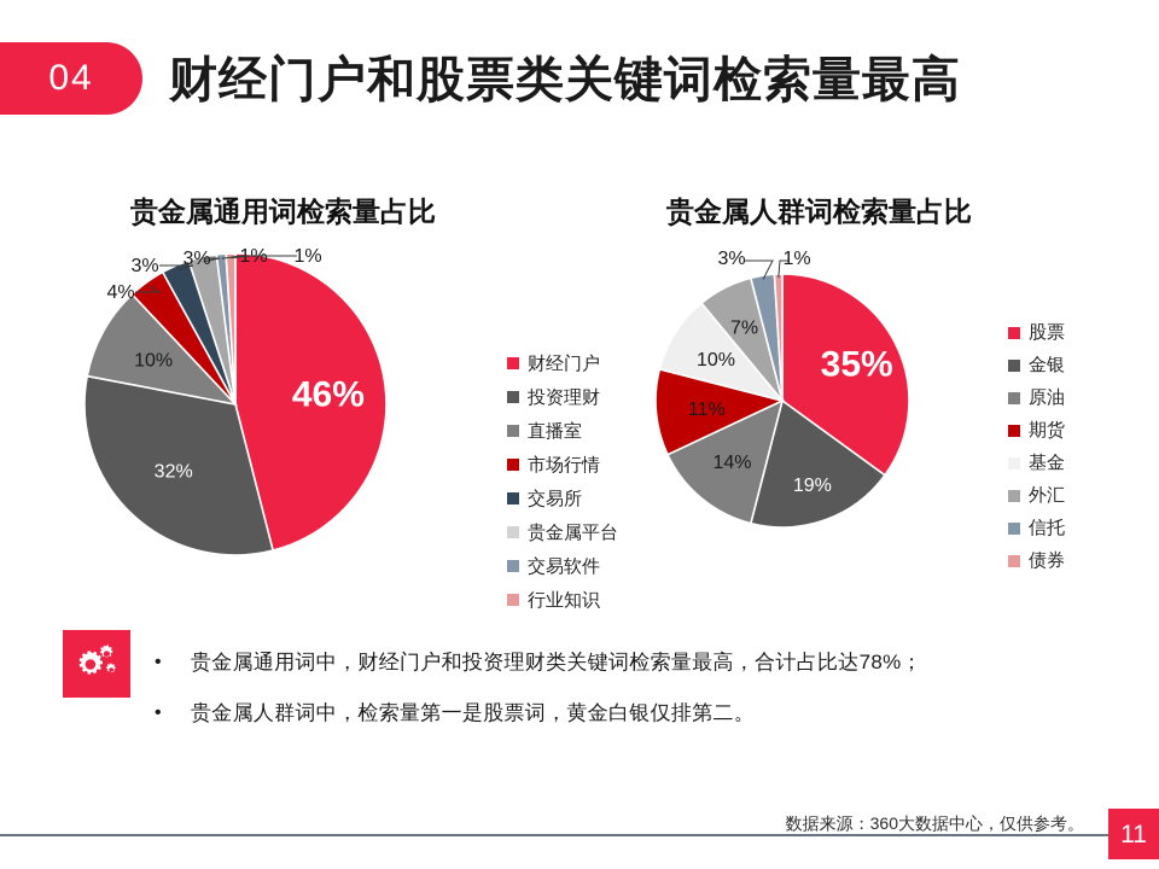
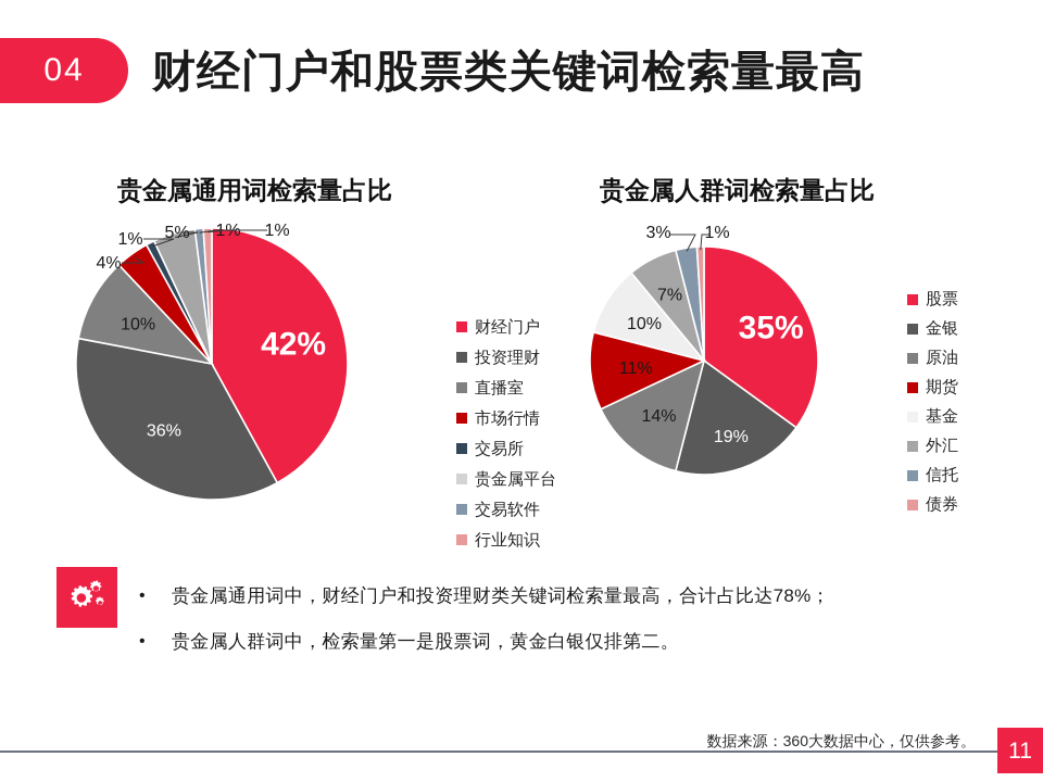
贵金属通用词检索量占比/财经门户: 46% -> 42%
贵金属通用词检索量占比/投资理财: 32% -> 36%
贵金属通用词检索量占比/交易所: 3% -> 1%
贵金属通用词检索量占比/贵金属平台: 3% -> 5%
